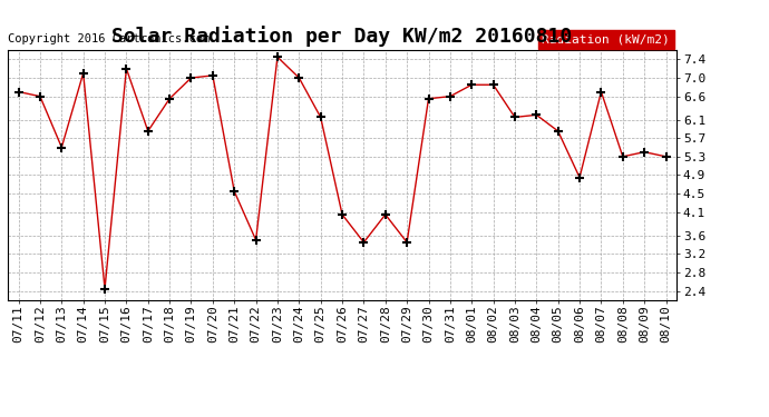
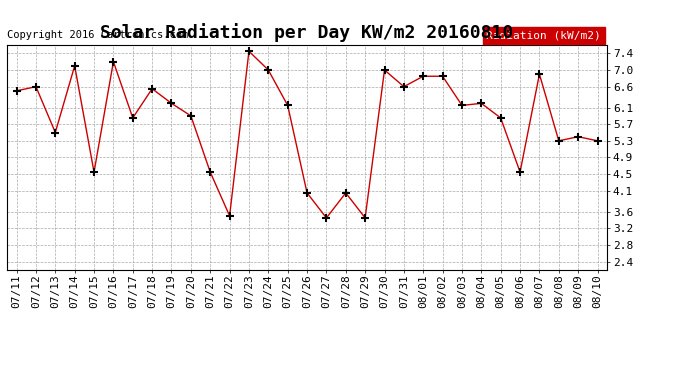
07/11: 6.70 -> 6.50
07/15: 2.45 -> 4.55
07/19: 7.00 -> 6.20
07/20: 7.05 -> 5.90
07/30: 6.55 -> 7.00
08/06: 4.85 -> 4.55
08/07: 6.70 -> 6.90
